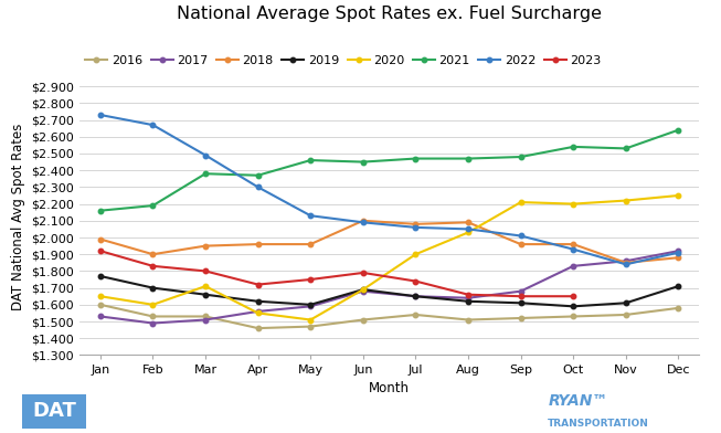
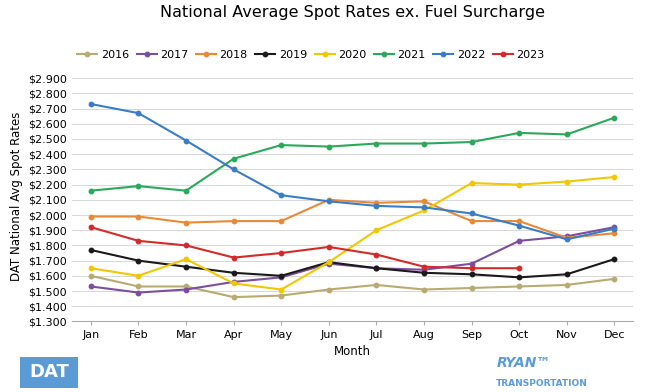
2018/Feb: $1.90 -> $1.99
2021/Mar: $2.38 -> $2.16
